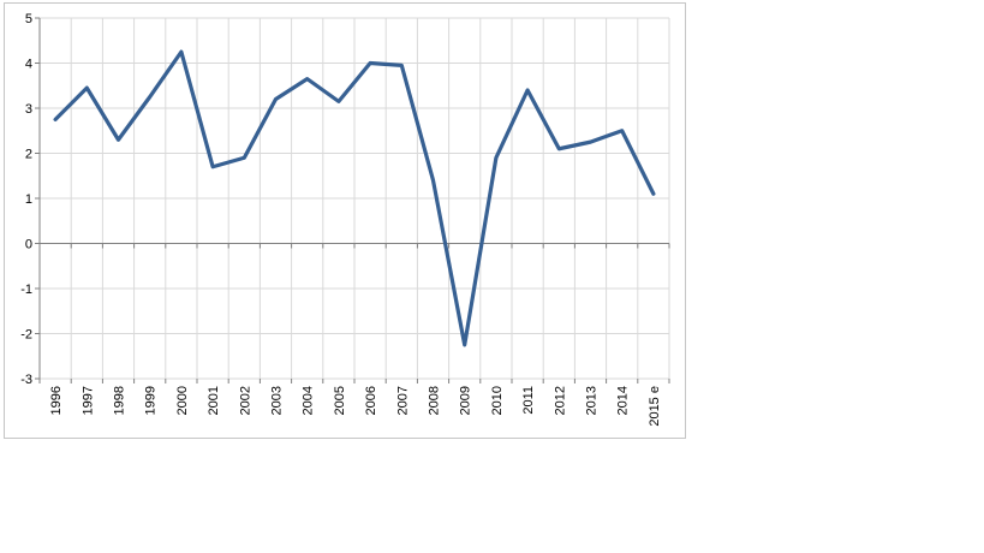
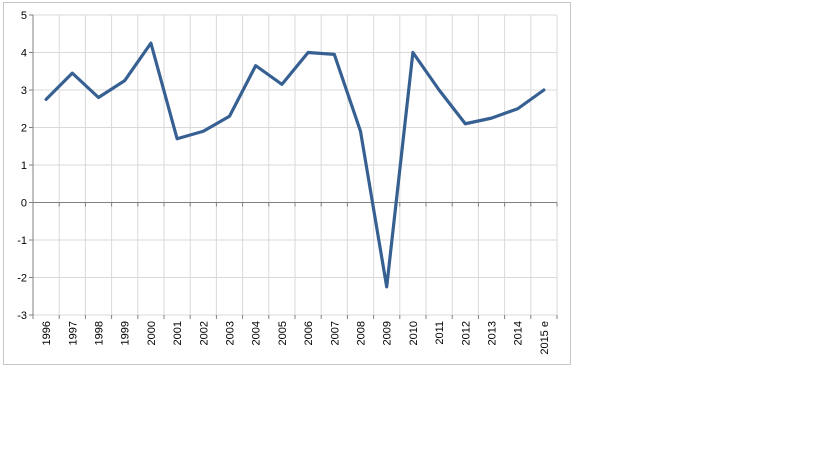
1998: 2.3 -> 2.8
2003: 3.2 -> 2.3
2008: 1.4 -> 1.9
2010: 1.9 -> 4.0
2011: 3.4 -> 3.0
2015 e: 1.1 -> 3.0
